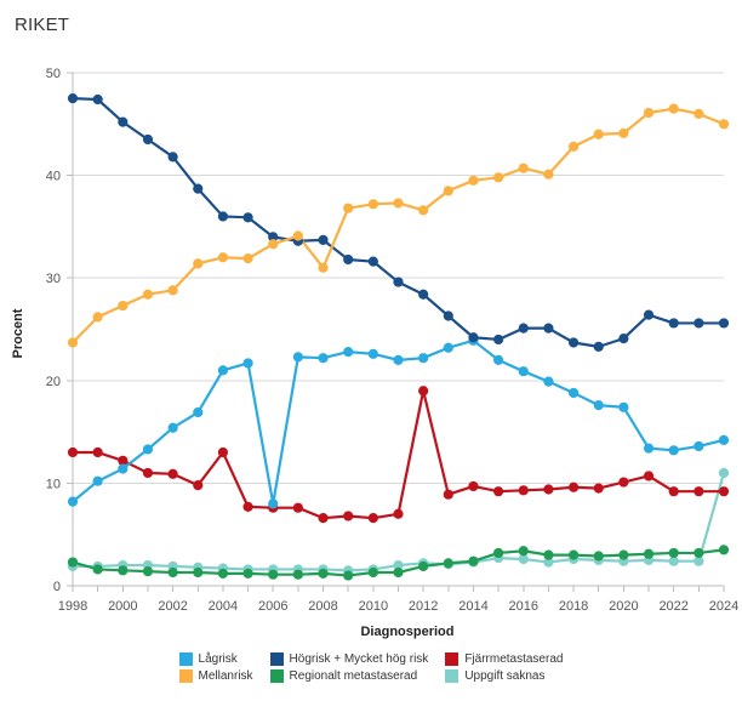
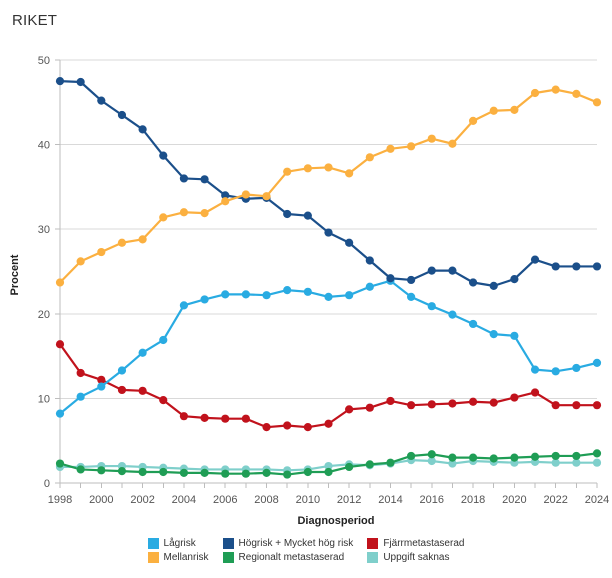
Fjärrmetastaserad/1998: 13 -> 16
Fjärrmetastaserad/2004: 13 -> 8
Lågrisk/2006: 8 -> 22
Mellanrisk/2008: 31 -> 34
Fjärrmetastaserad/2012: 19 -> 9
Uppgift saknas/2024: 11 -> 2
